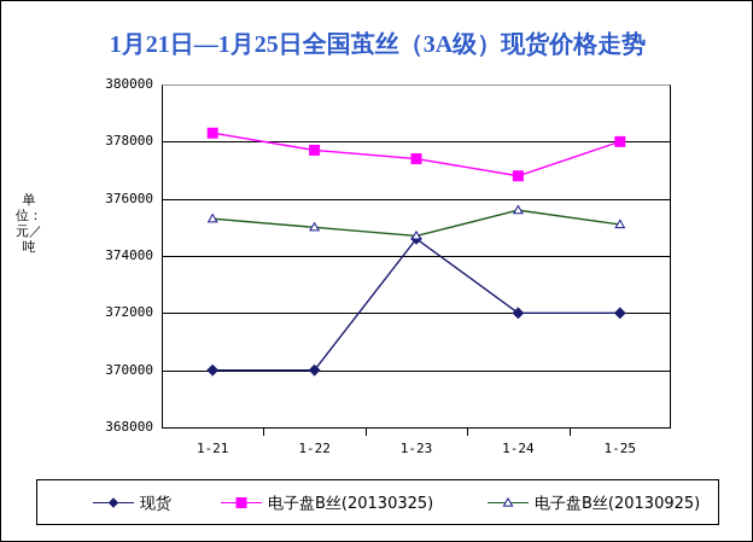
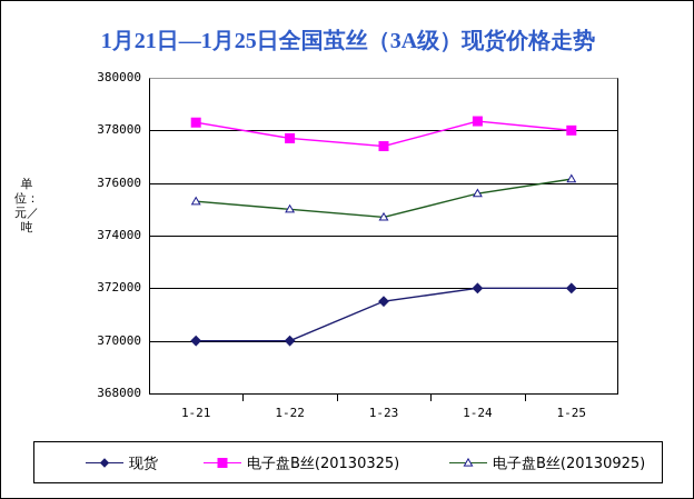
现货/1-23: 374600 -> 371500
电子盘B丝(20130325)/1-24: 376800 -> 378400
电子盘B丝(20130925)/1-25: 375100 -> 376200
